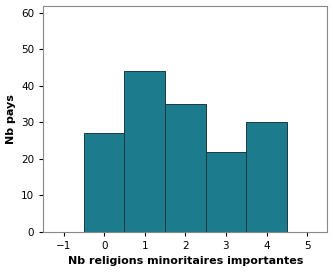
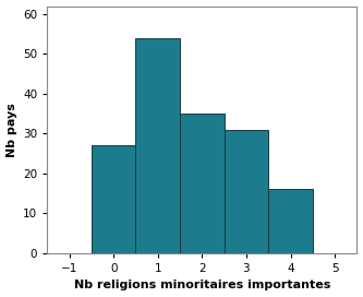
1: 44 -> 54
3: 22 -> 31
4: 30 -> 16
